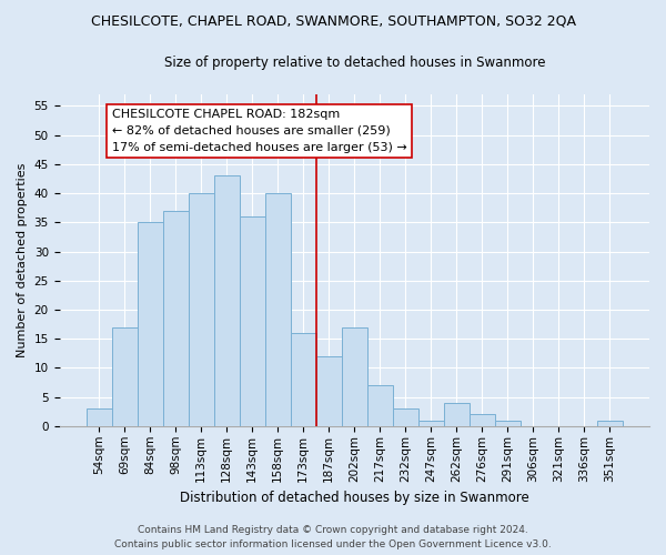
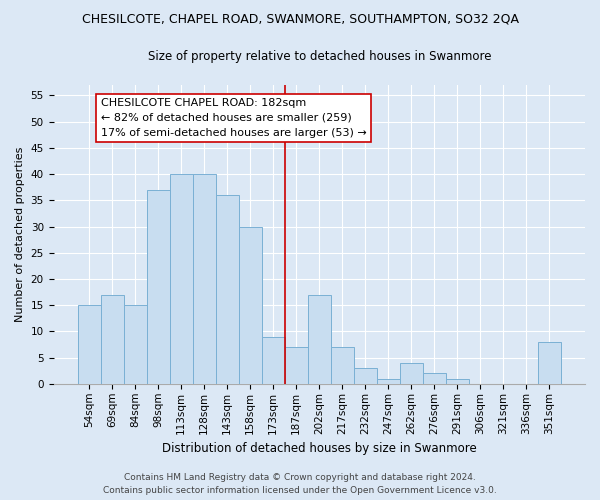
54sqm: 3 -> 15
84sqm: 35 -> 15
128sqm: 43 -> 40
158sqm: 40 -> 30
173sqm: 16 -> 9
187sqm: 12 -> 7
351sqm: 1 -> 8
